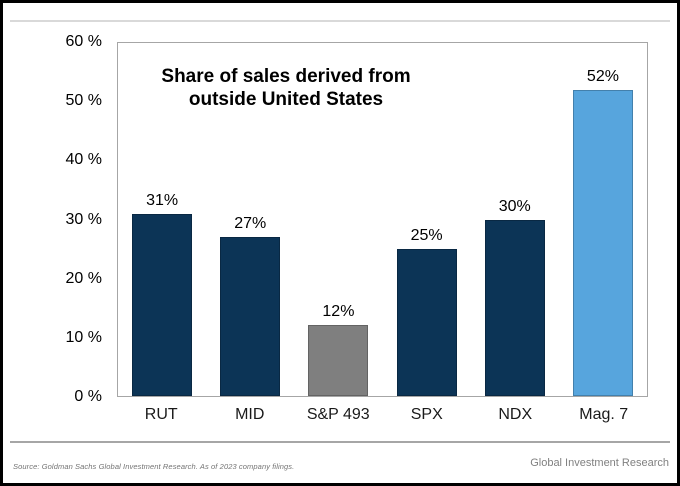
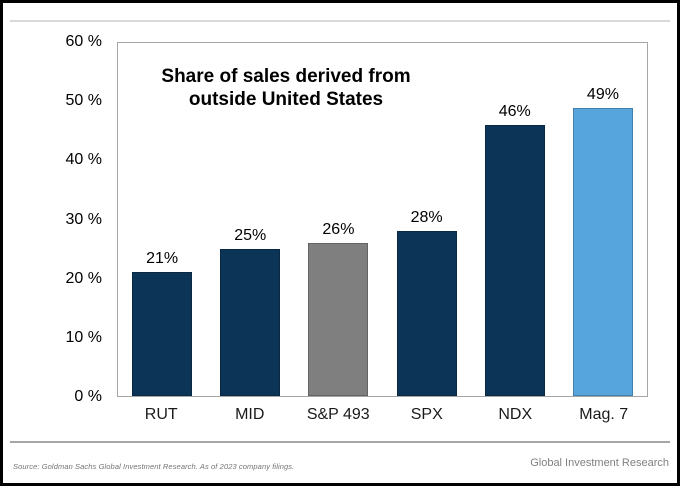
RUT: 31% -> 21%
MID: 27% -> 25%
S&P 493: 12% -> 26%
SPX: 25% -> 28%
NDX: 30% -> 46%
Mag. 7: 52% -> 49%
